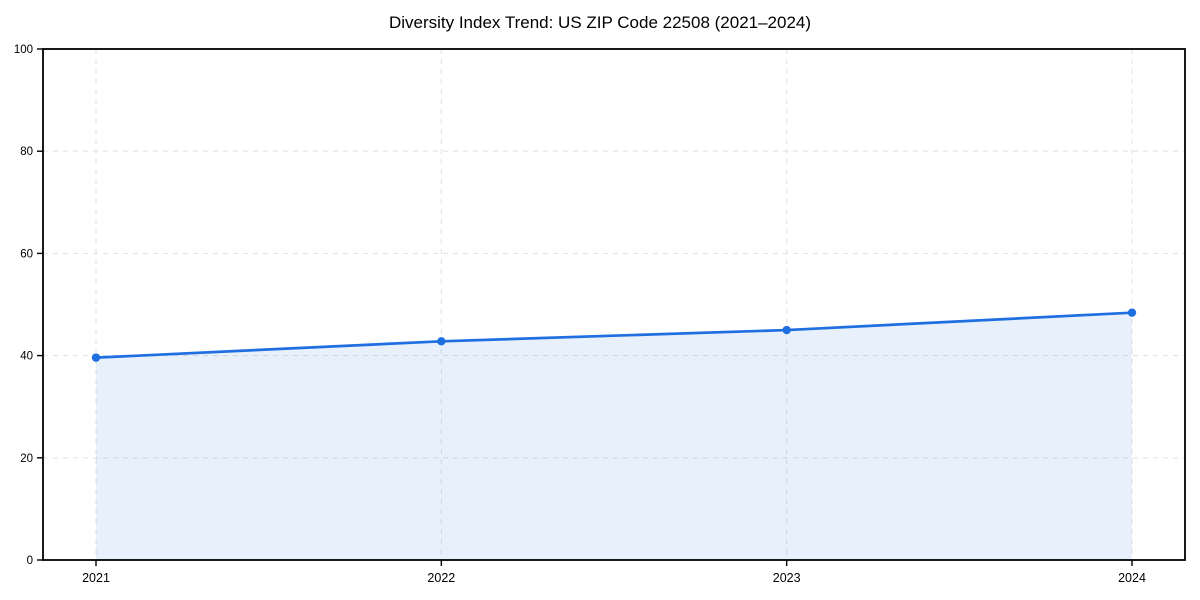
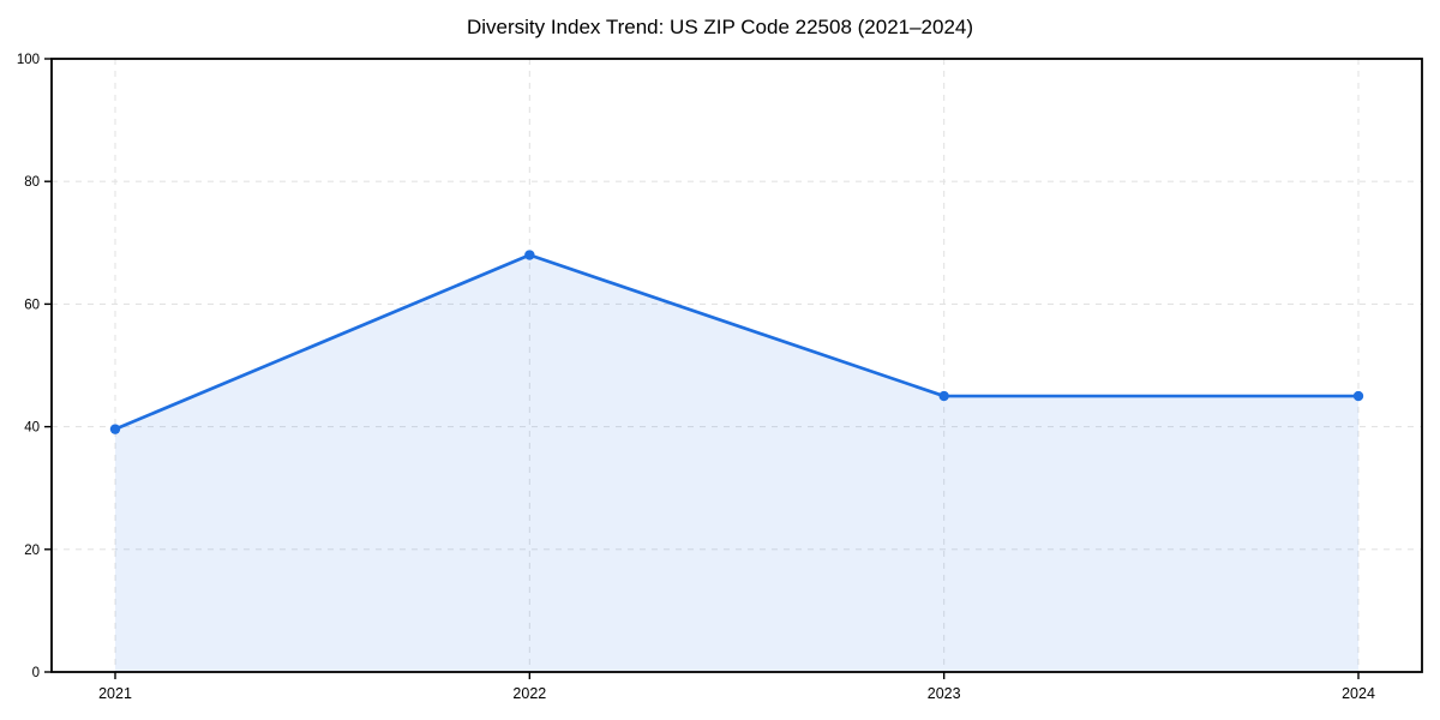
2022: 43 -> 68
2024: 48 -> 45
